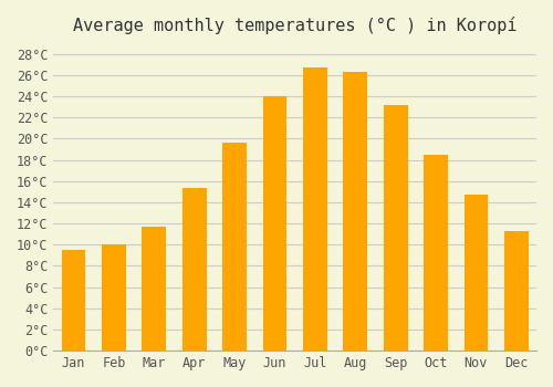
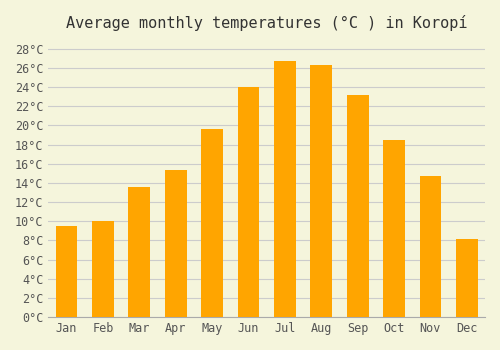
Mar: 11.7°C -> 13.6°C
Dec: 11.3°C -> 8.2°C
